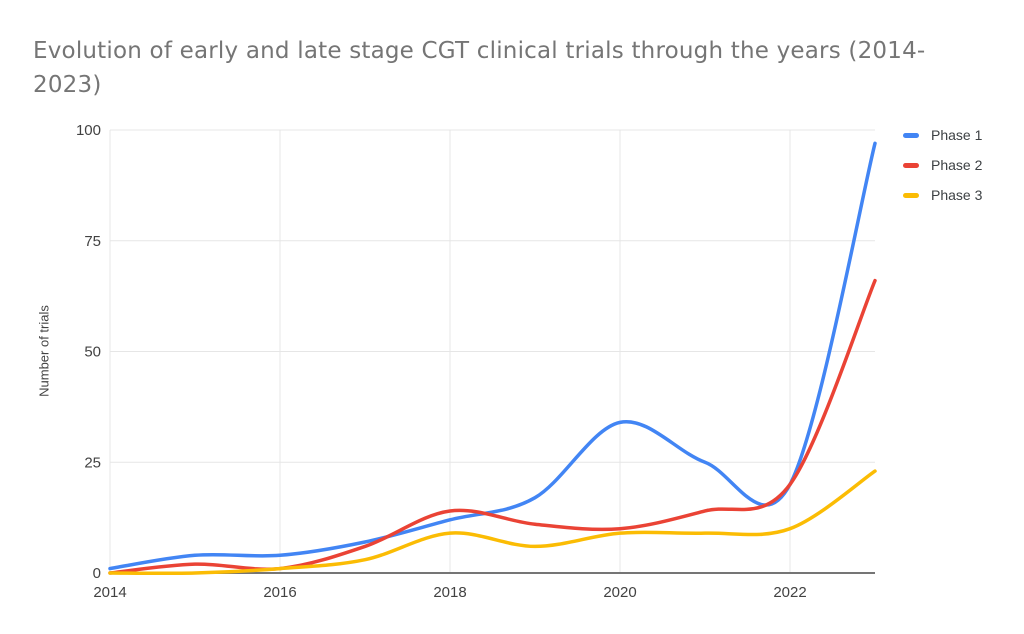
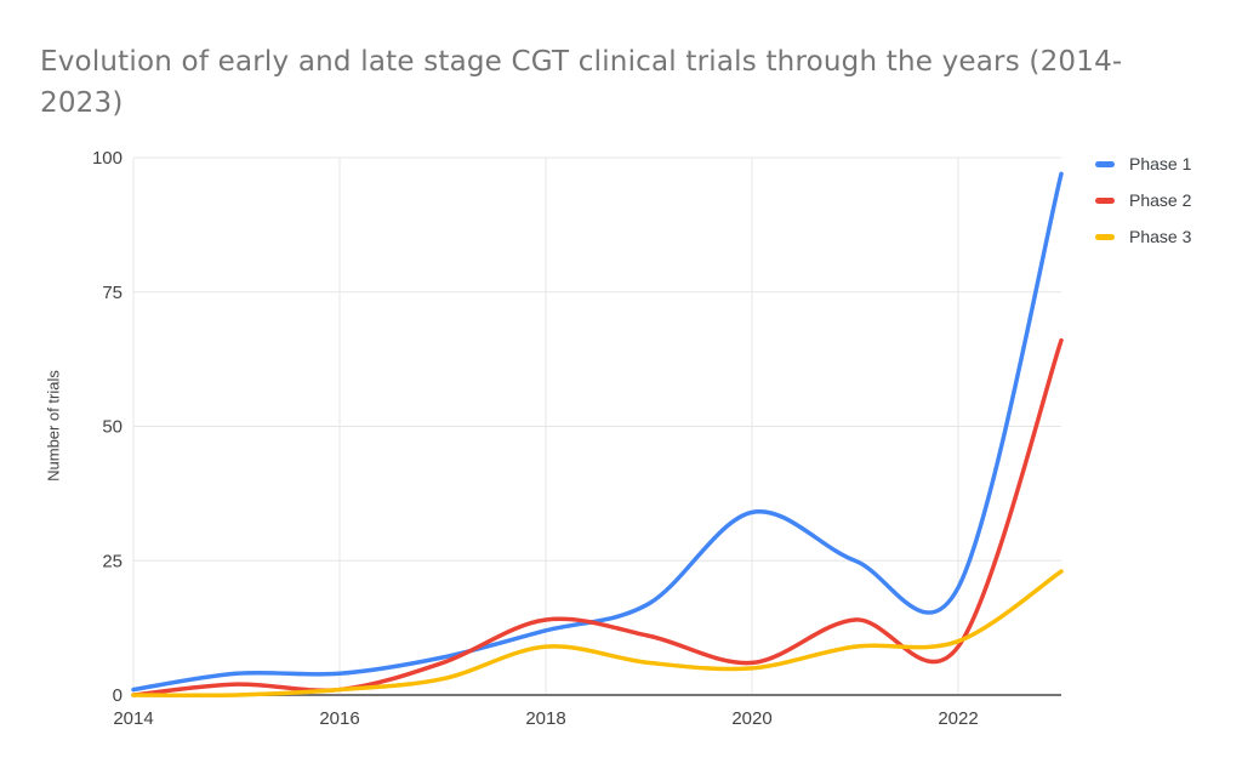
Phase 2/2020: 10 -> 6
Phase 3/2020: 9 -> 5
Phase 2/2022: 20 -> 9
